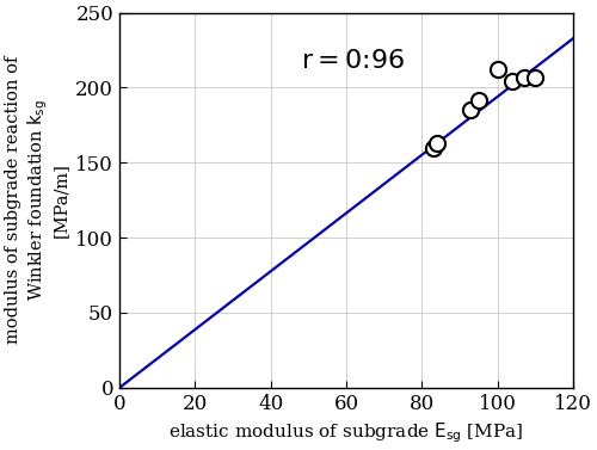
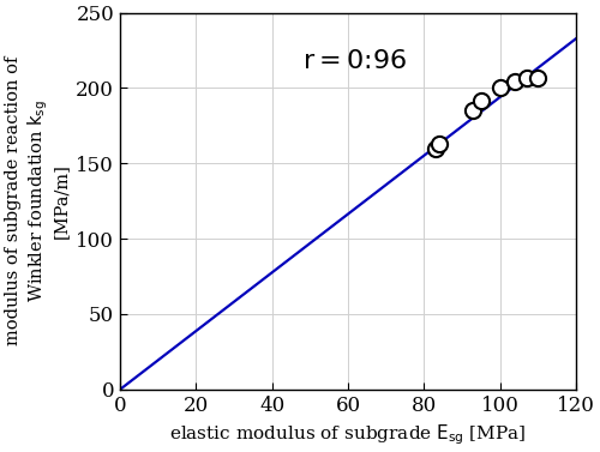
100: 212 -> 200
